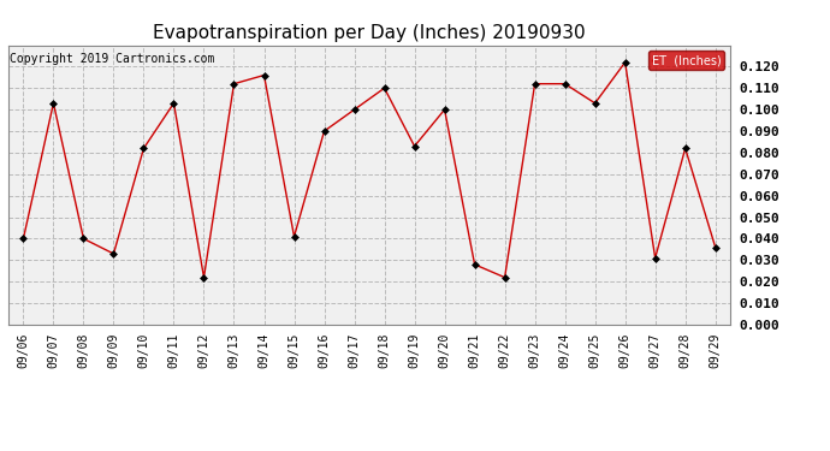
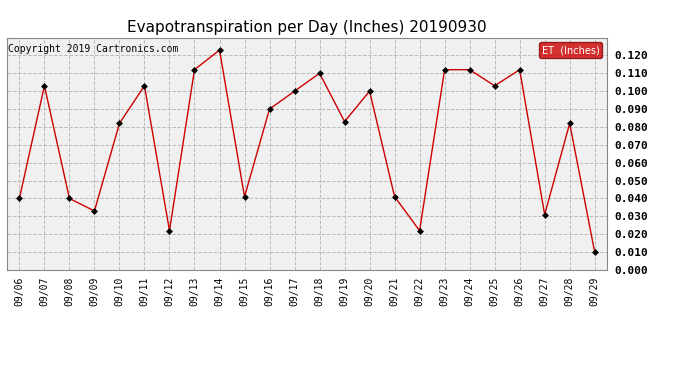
09/14: 0.116 -> 0.123
09/21: 0.028 -> 0.041
09/26: 0.122 -> 0.112
09/29: 0.036 -> 0.010
